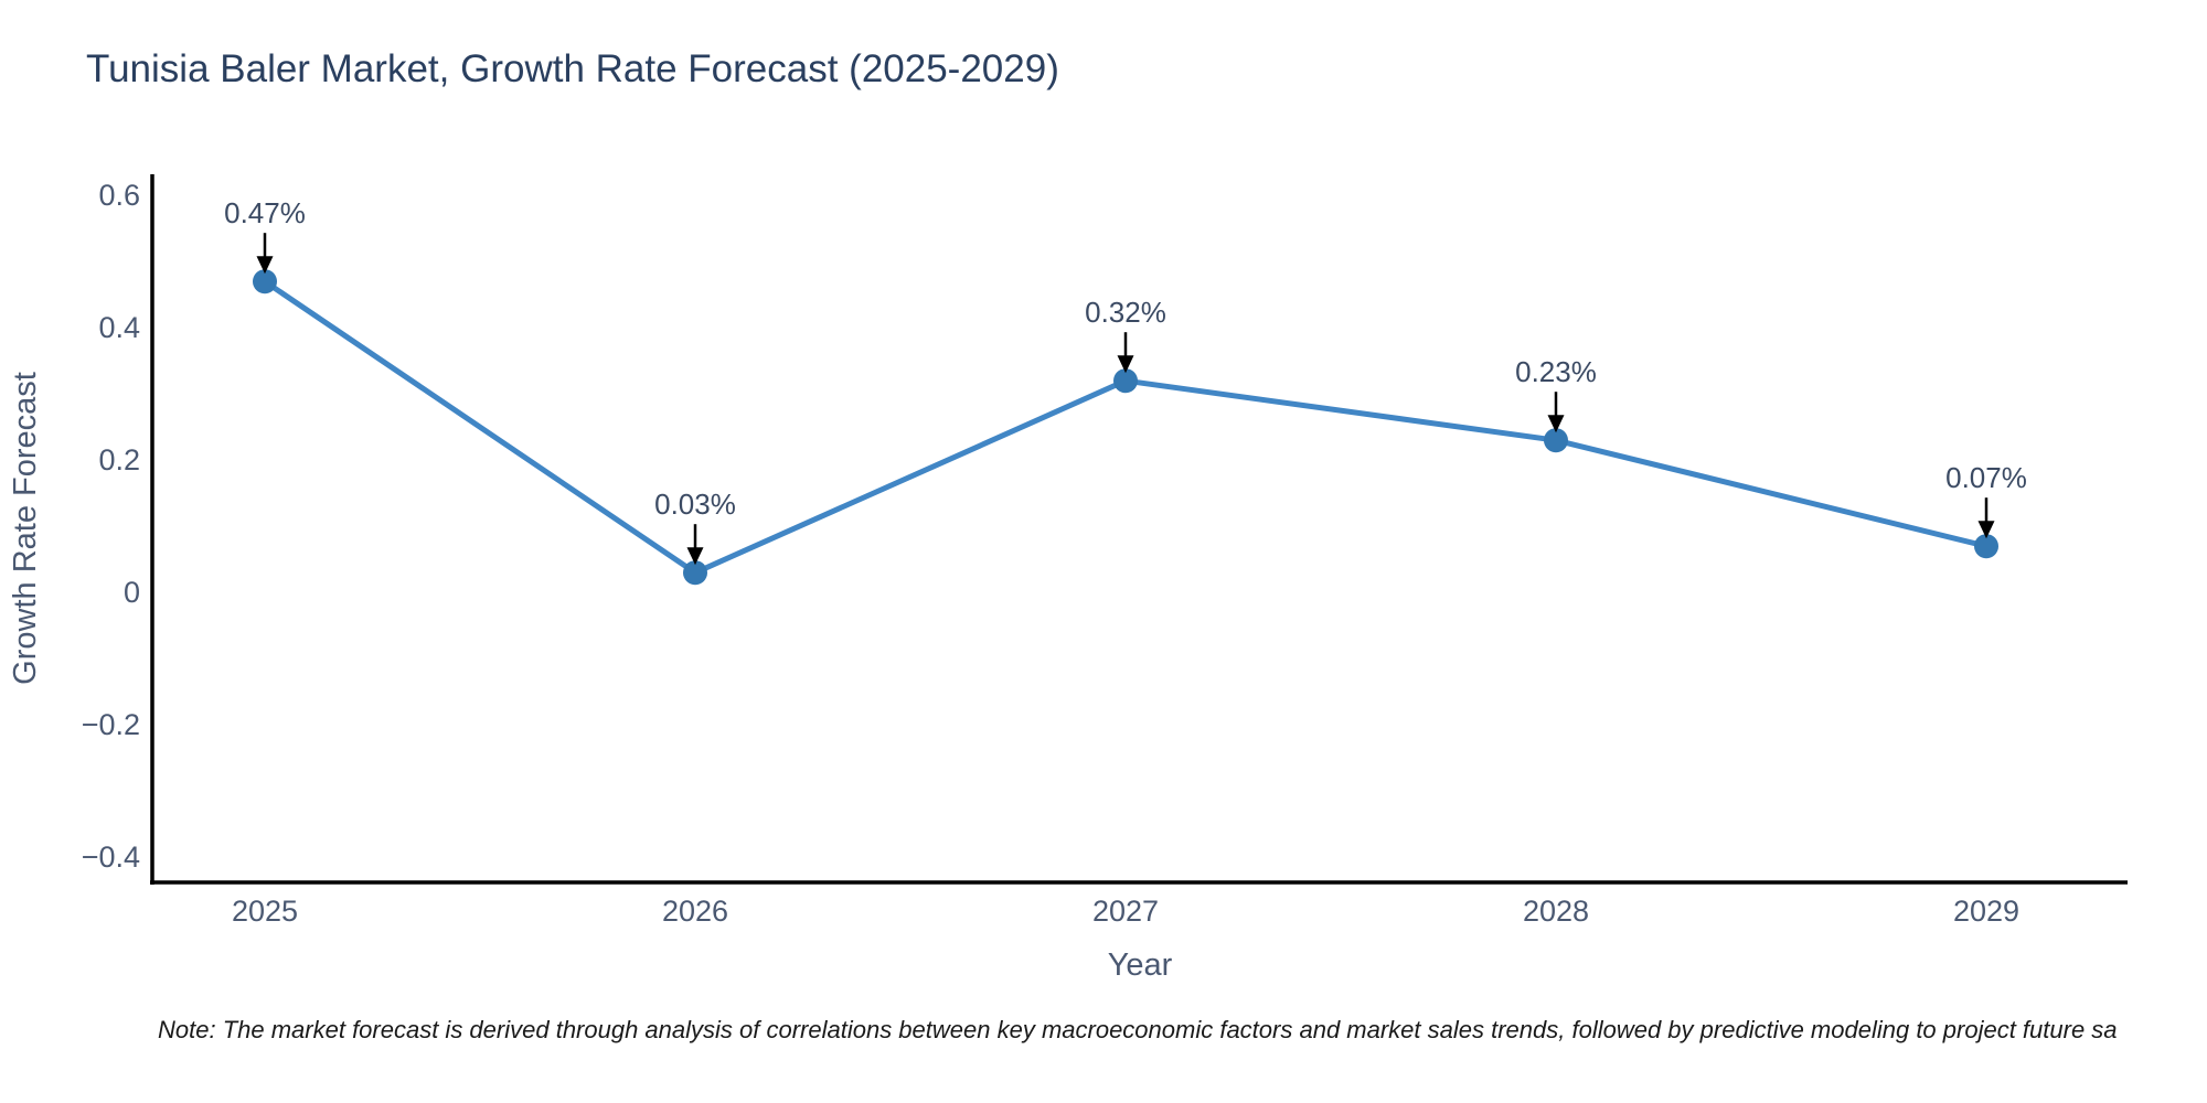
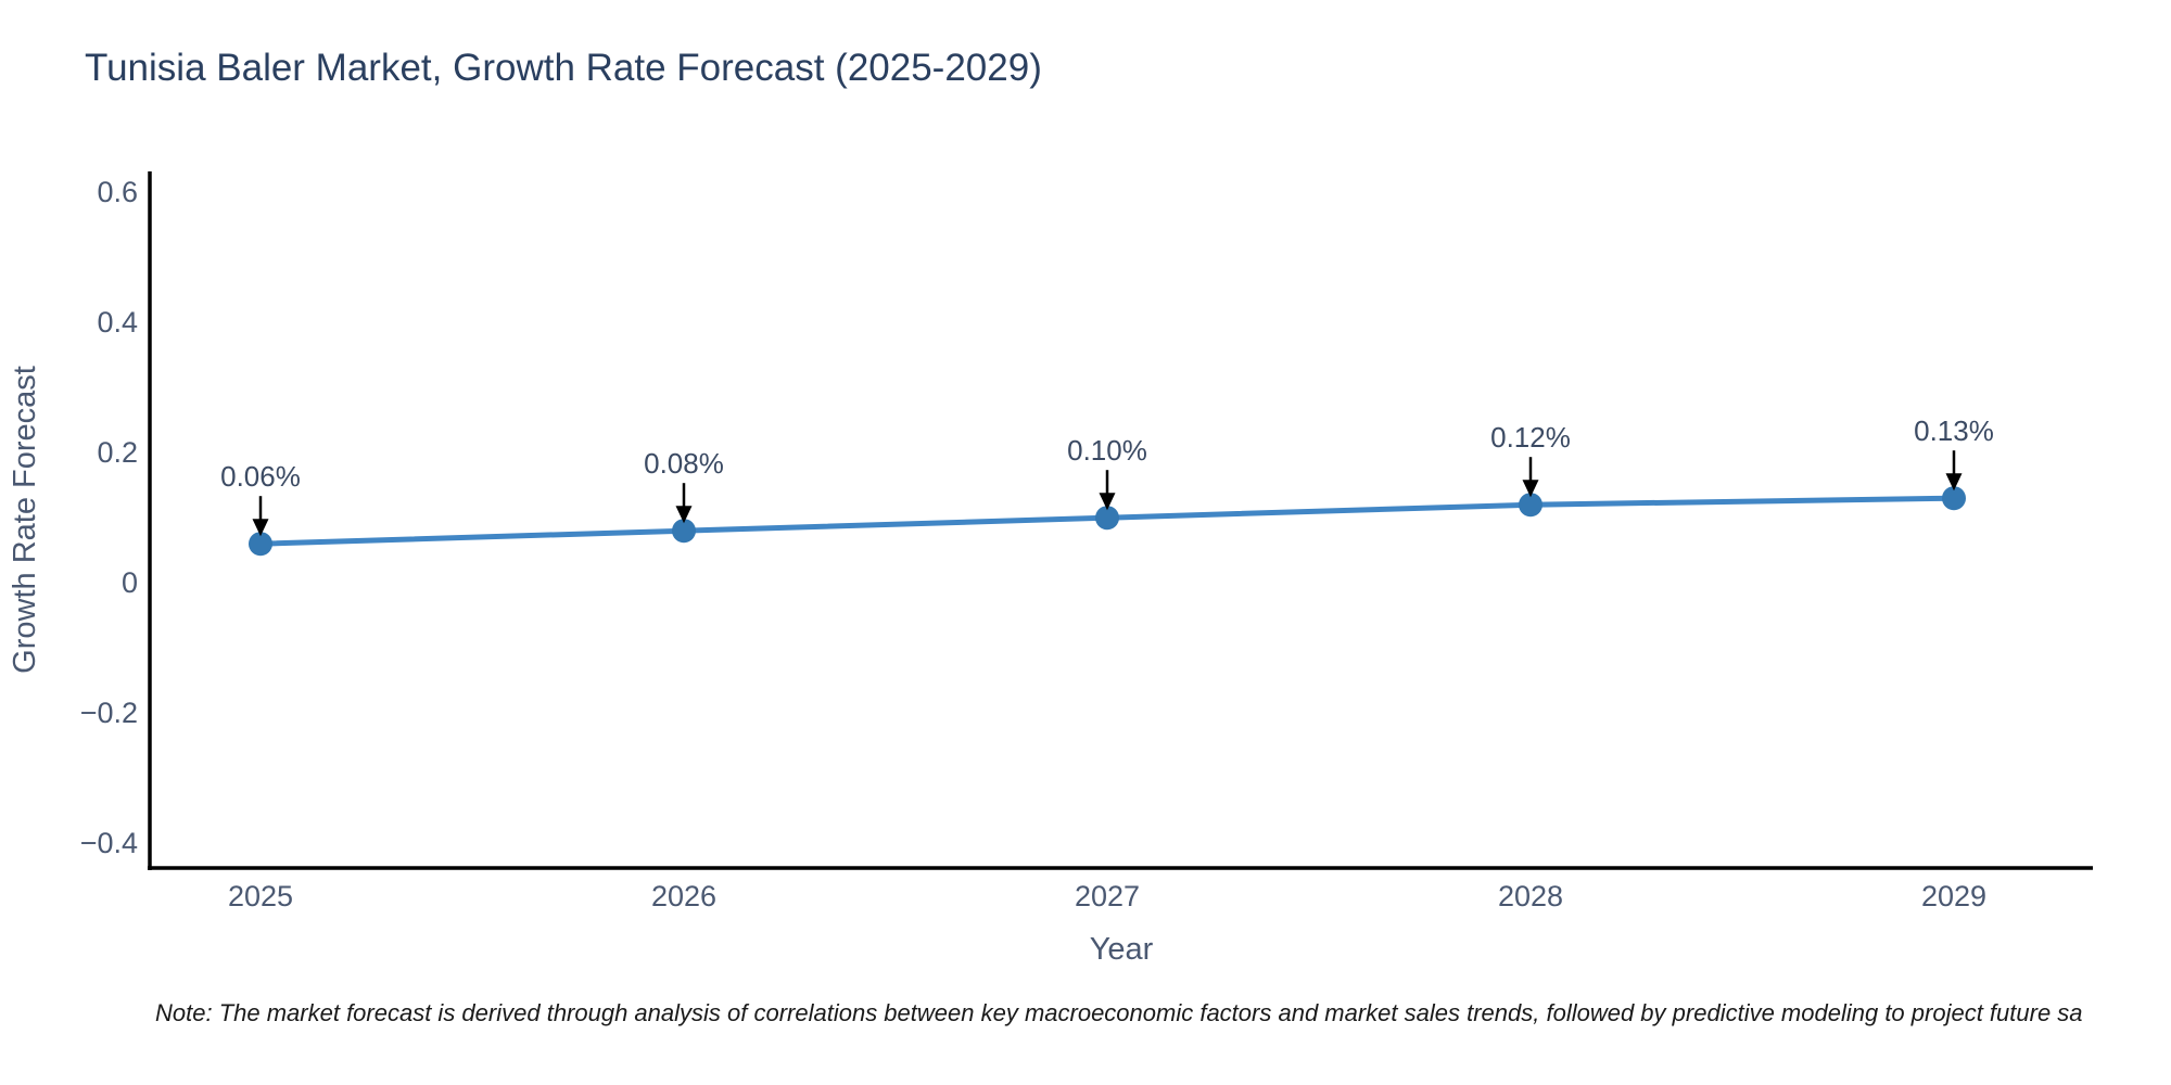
2025: 0.47% -> 0.06%
2026: 0.03% -> 0.08%
2027: 0.32% -> 0.10%
2028: 0.23% -> 0.12%
2029: 0.07% -> 0.13%
